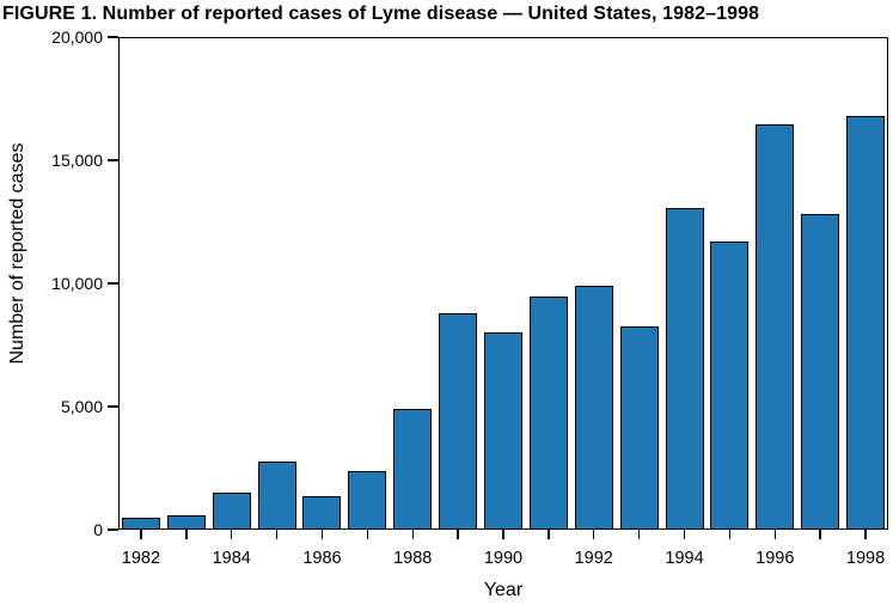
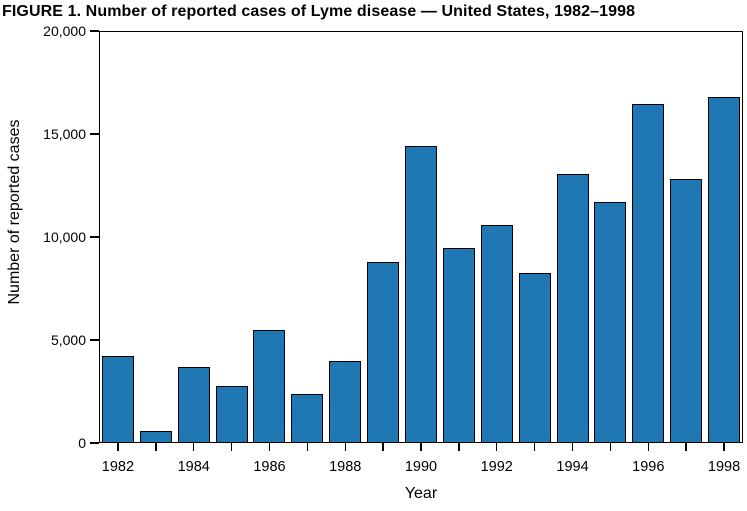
1982: 500 -> 4200
1984: 1500 -> 3700
1986: 1300 -> 5500
1988: 4900 -> 4000
1990: 8000 -> 14400
1992: 9900 -> 10600
